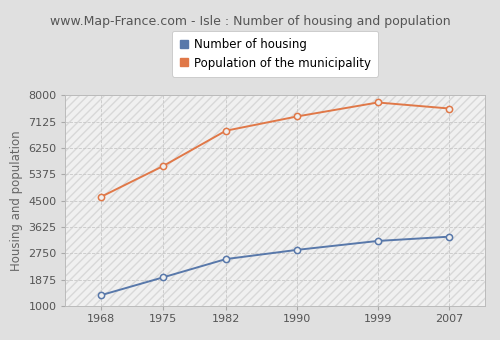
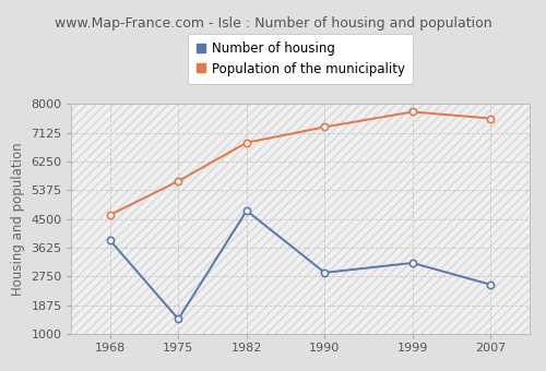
Number of housing/1968: 1360 -> 3850
Number of housing/1975: 1950 -> 1450
Number of housing/1982: 2560 -> 4750
Number of housing/2007: 3300 -> 2500
